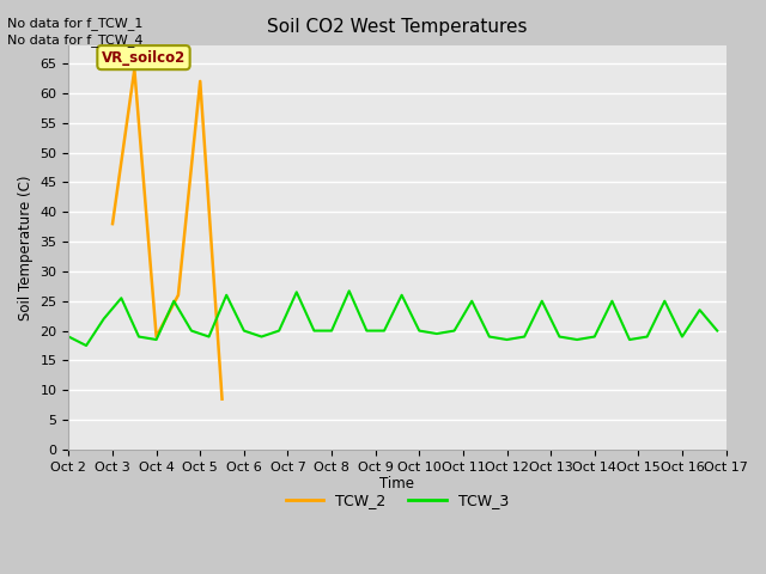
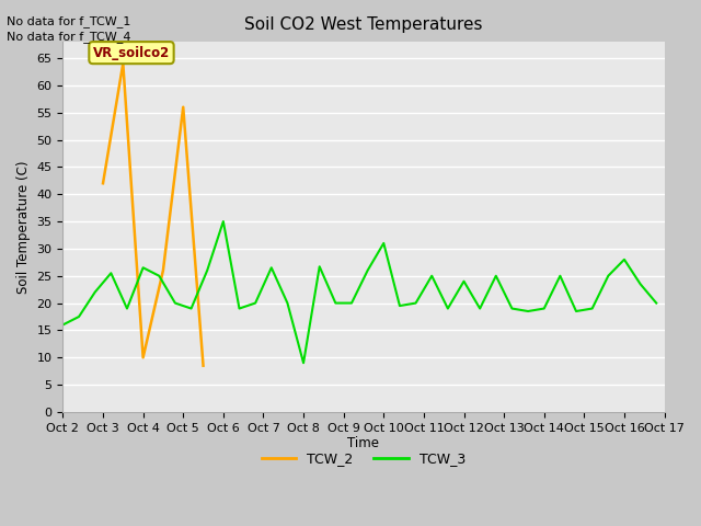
TCW_3/Oct 2: 19.0 -> 16.0
TCW_2/Oct 3: 38.0 -> 42.0
TCW_2/Oct 4: 19.0 -> 10.0
TCW_3/Oct 4: 18.5 -> 26.5
TCW_2/Oct 5: 62.0 -> 56.0
TCW_3/Oct 6: 20.0 -> 35.0
TCW_3/Oct 8: 20.0 -> 9.0
TCW_3/Oct 10: 20.0 -> 31.0
TCW_3/Oct 12: 18.5 -> 24.0
TCW_3/Oct 16: 19.0 -> 28.0
